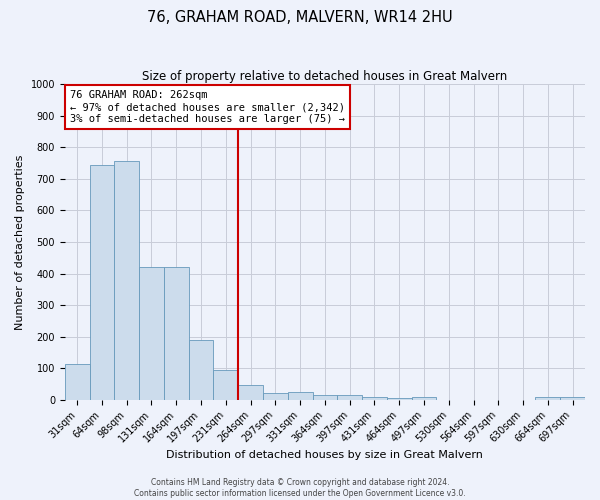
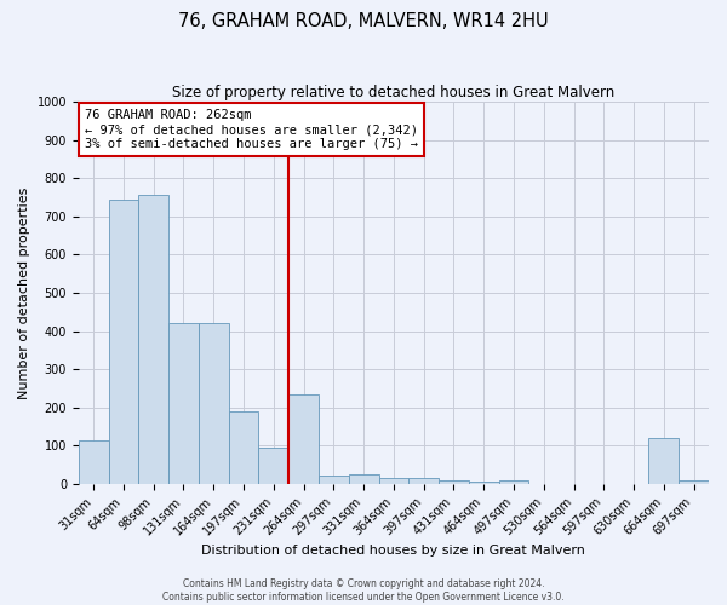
264sqm: 48 -> 235
664sqm: 9 -> 120
